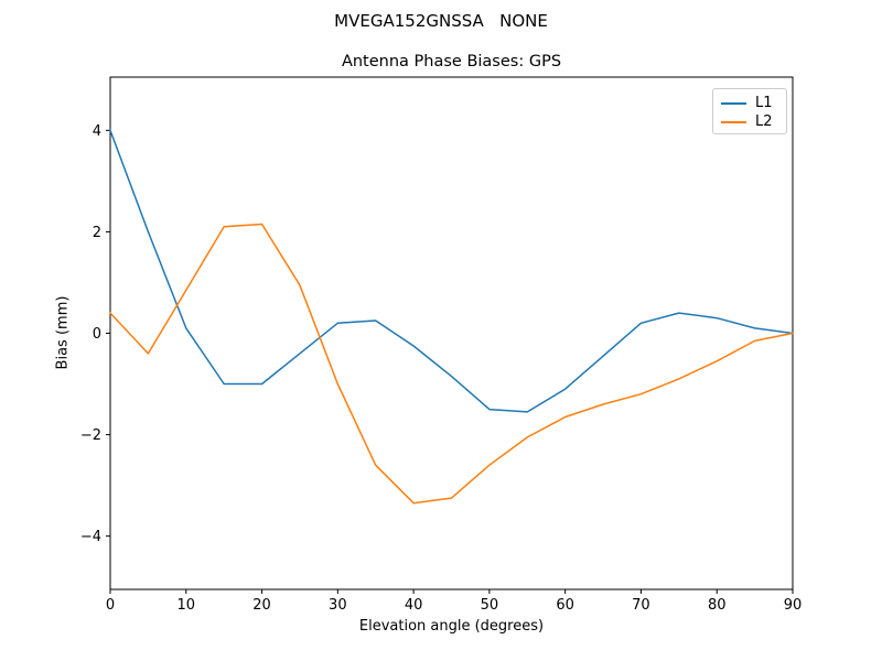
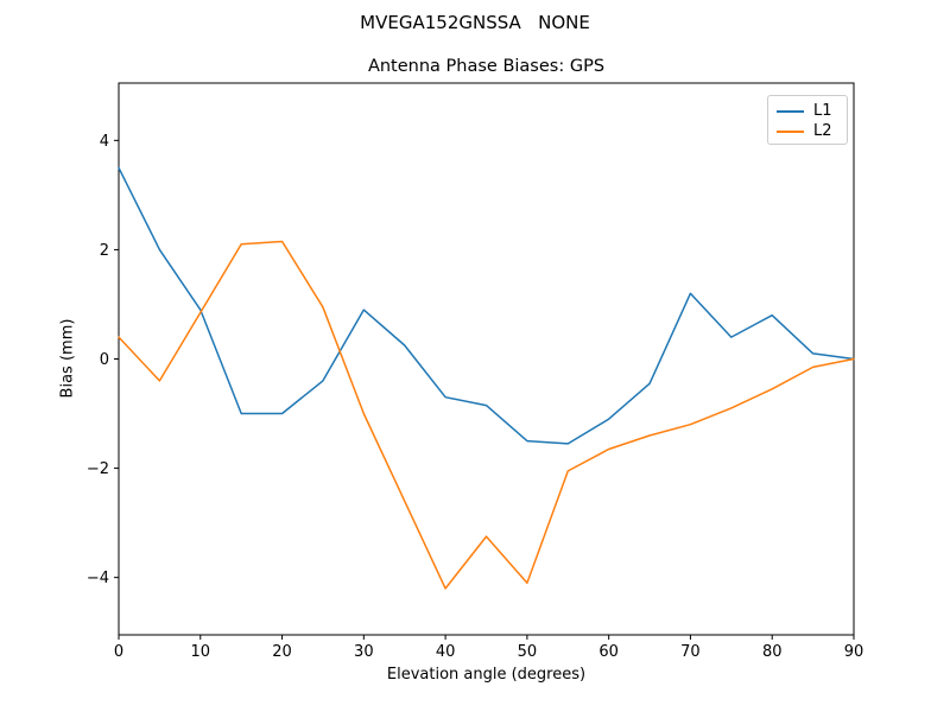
L1/0: 4.0 -> 3.5
L1/10: 0.1 -> 0.9
L1/30: 0.2 -> 0.9
L1/40: -0.2 -> -0.7
L2/40: -3.4 -> -4.2
L2/50: -2.6 -> -4.1
L1/70: 0.2 -> 1.2
L1/80: 0.3 -> 0.8
